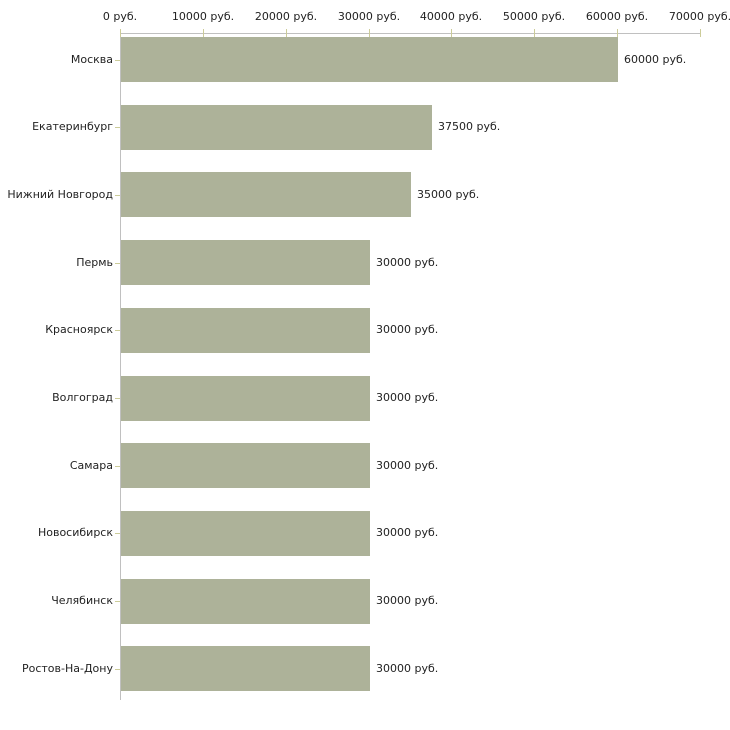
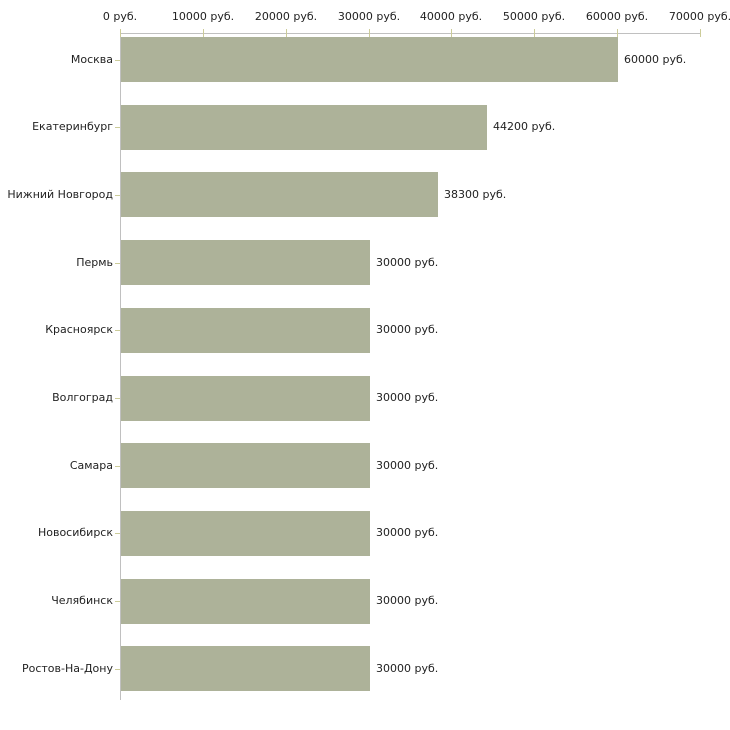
Екатеринбург: 37500 -> 44200
Нижний Новгород: 35000 -> 38300
